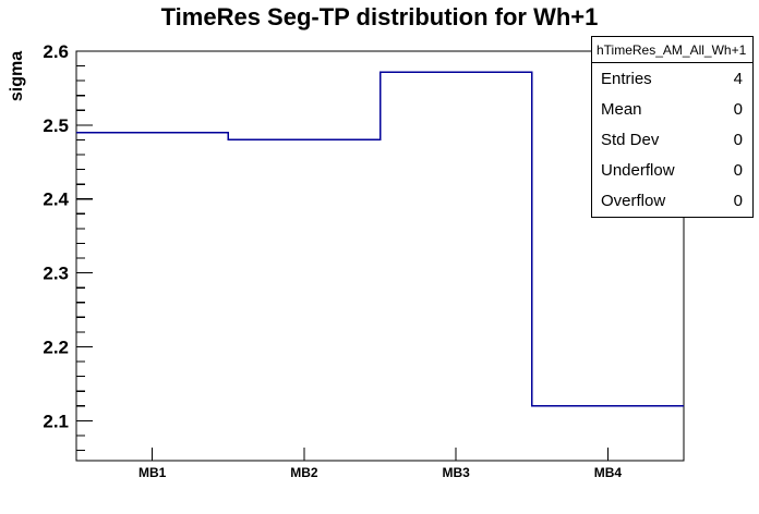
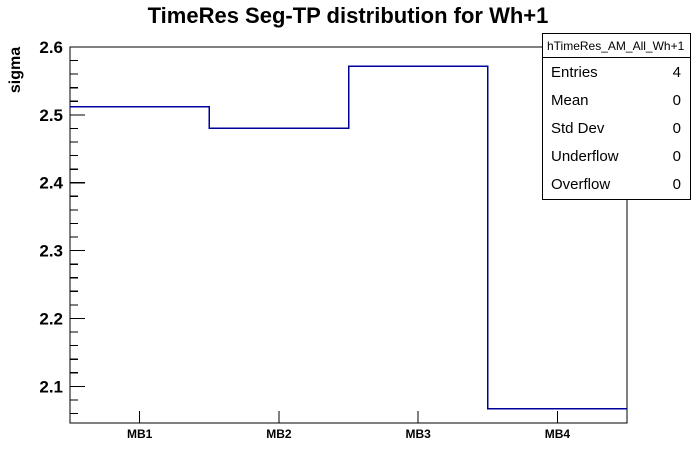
MB1: 2.49 -> 2.51
MB4: 2.12 -> 2.07
